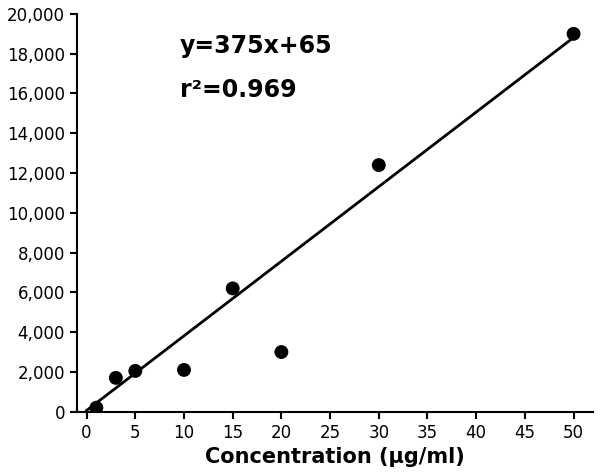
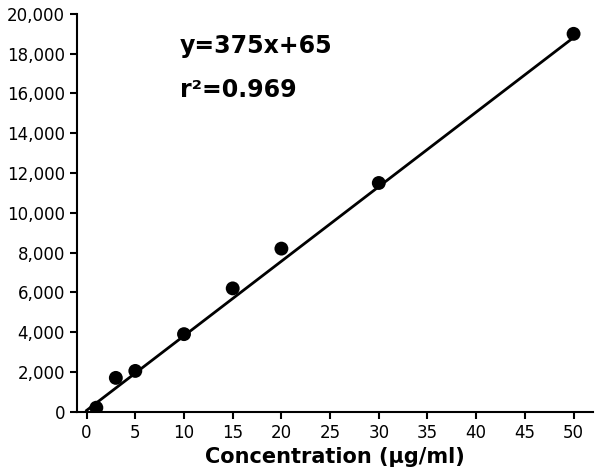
10: 2,100 -> 3,900
20: 3,000 -> 8,200
30: 12,400 -> 11,500
